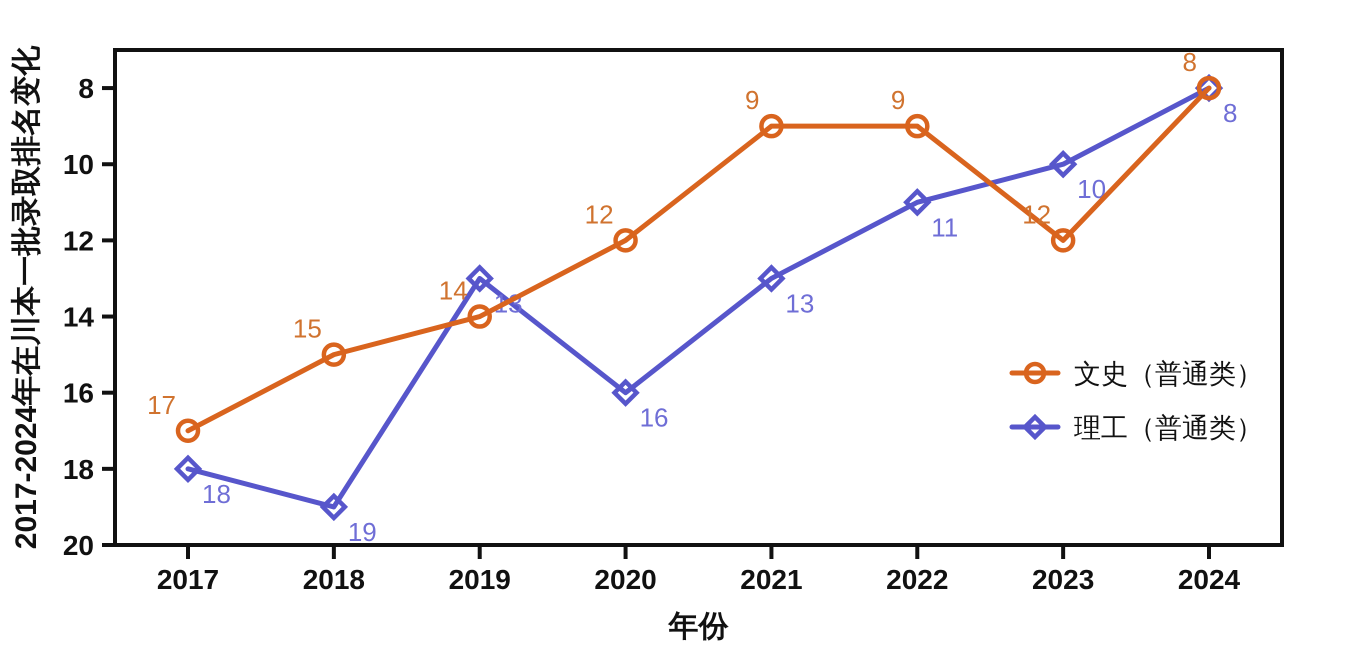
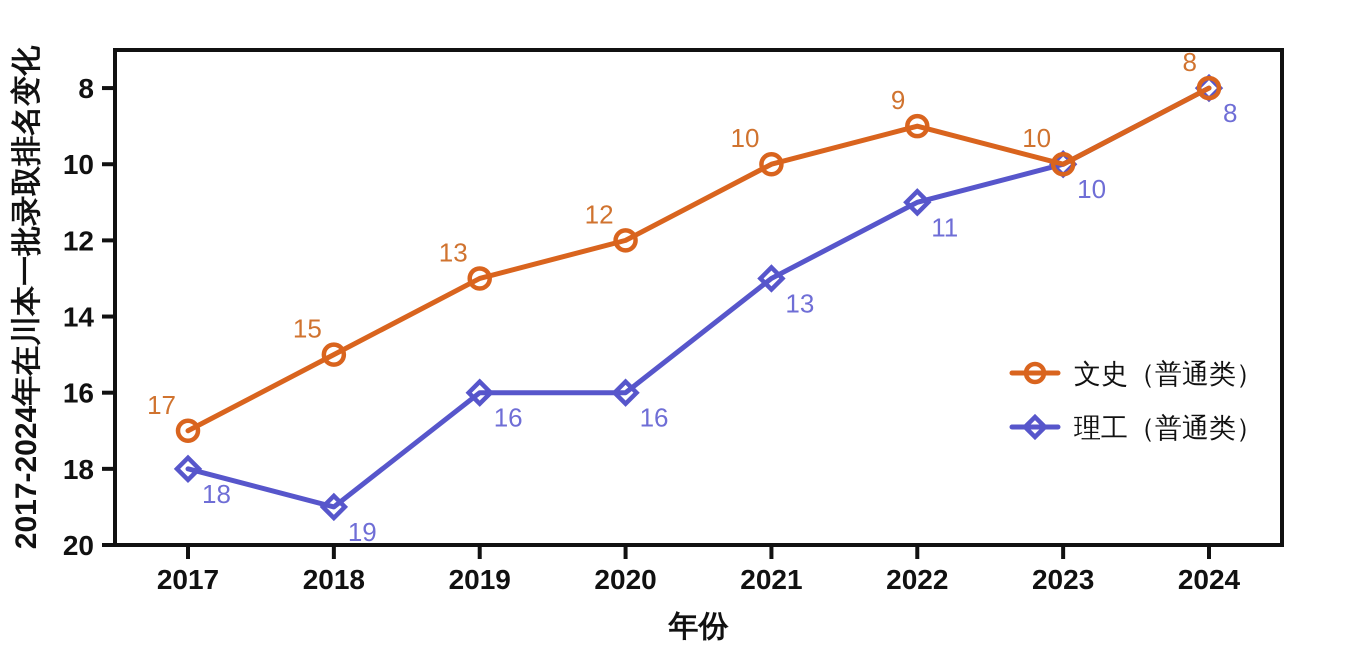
文史（普通类）/2019: 14 -> 13
理工（普通类）/2019: 13 -> 16
文史（普通类）/2021: 9 -> 10
文史（普通类）/2023: 12 -> 10
